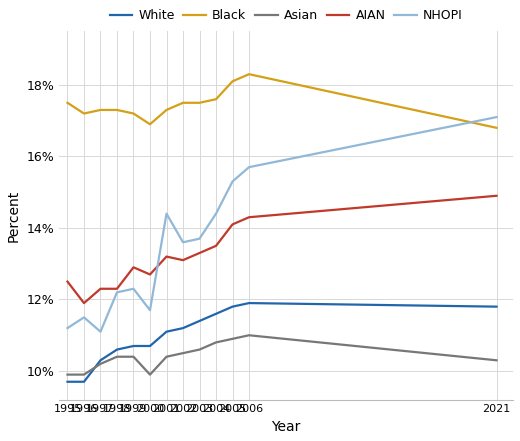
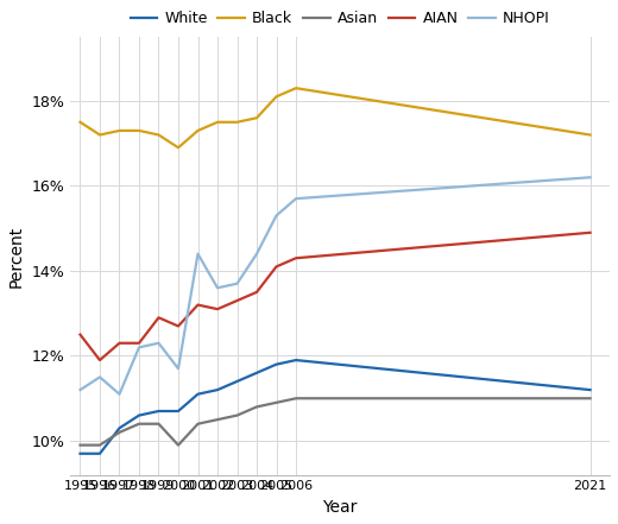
White/2021: 11.8% -> 11.2%
Black/2021: 16.8% -> 17.2%
Asian/2021: 10.3% -> 11.0%
NHOPI/2021: 17.1% -> 16.2%
